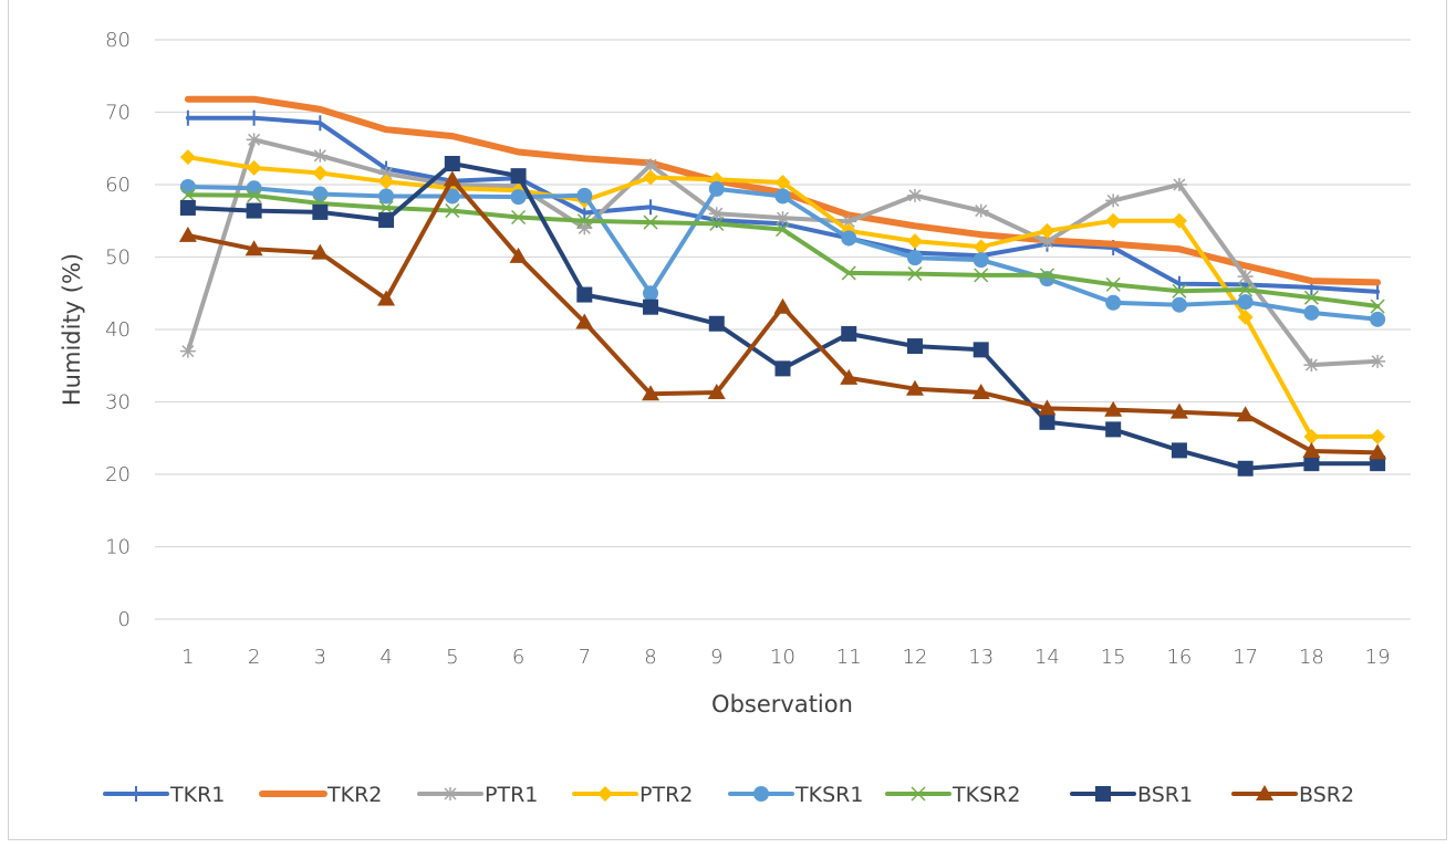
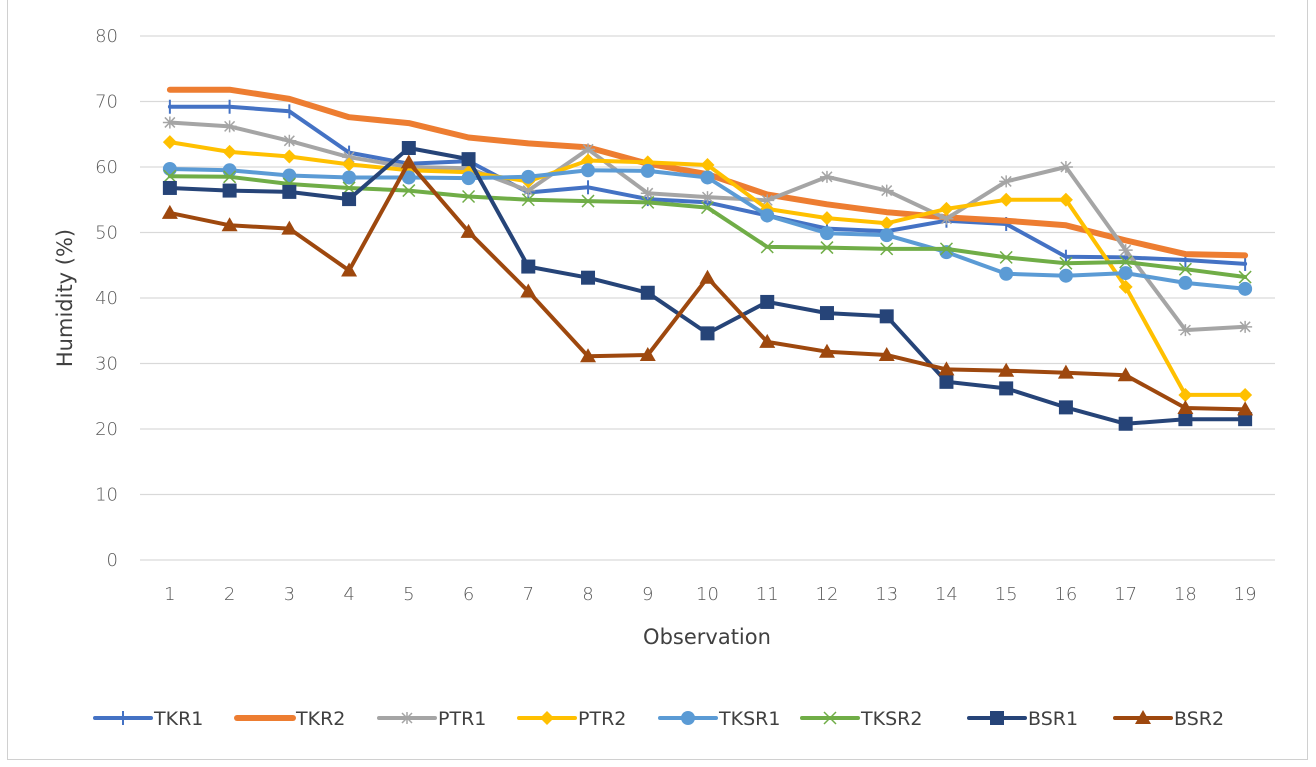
PTR1/1: 37 -> 67
PTR1/7: 54 -> 56
TKSR1/8: 45 -> 60
